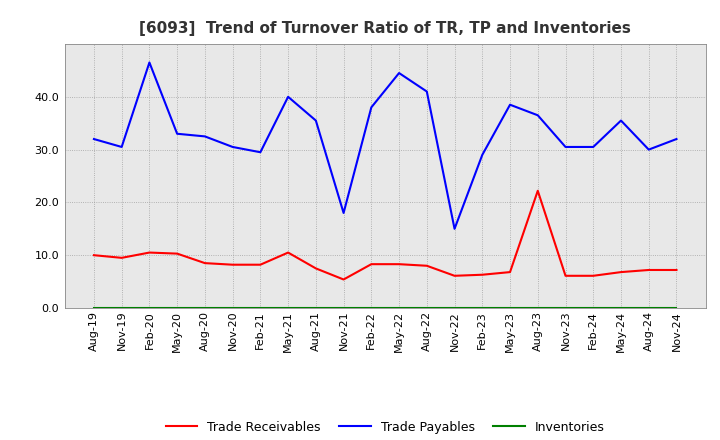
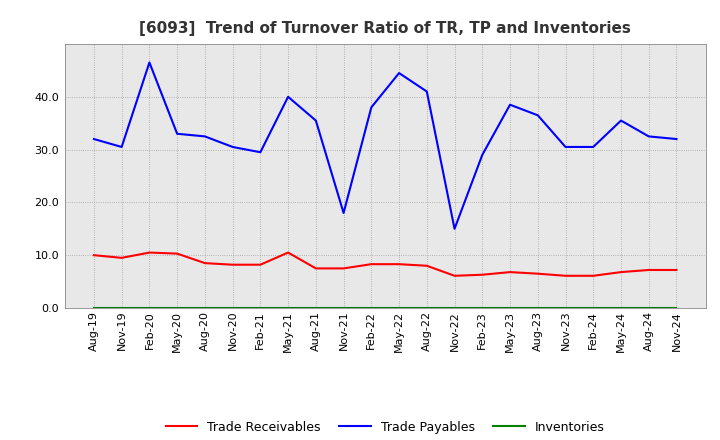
Trade Receivables/Nov-21: 5.4 -> 7.5
Trade Receivables/Aug-23: 22.2 -> 6.5
Trade Payables/Aug-24: 30.0 -> 32.5
